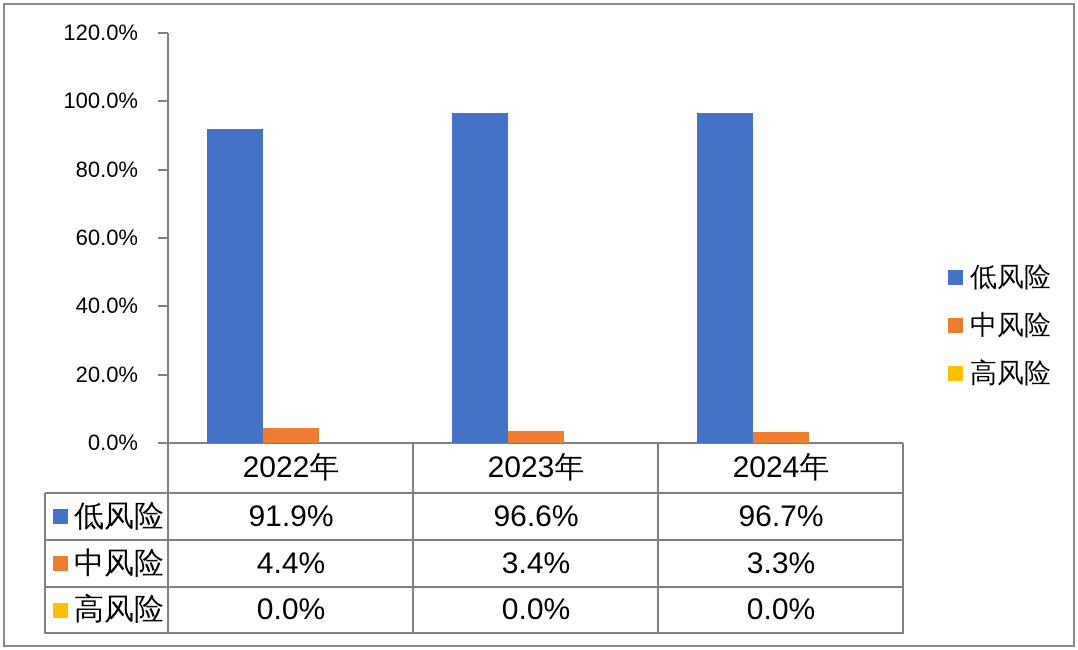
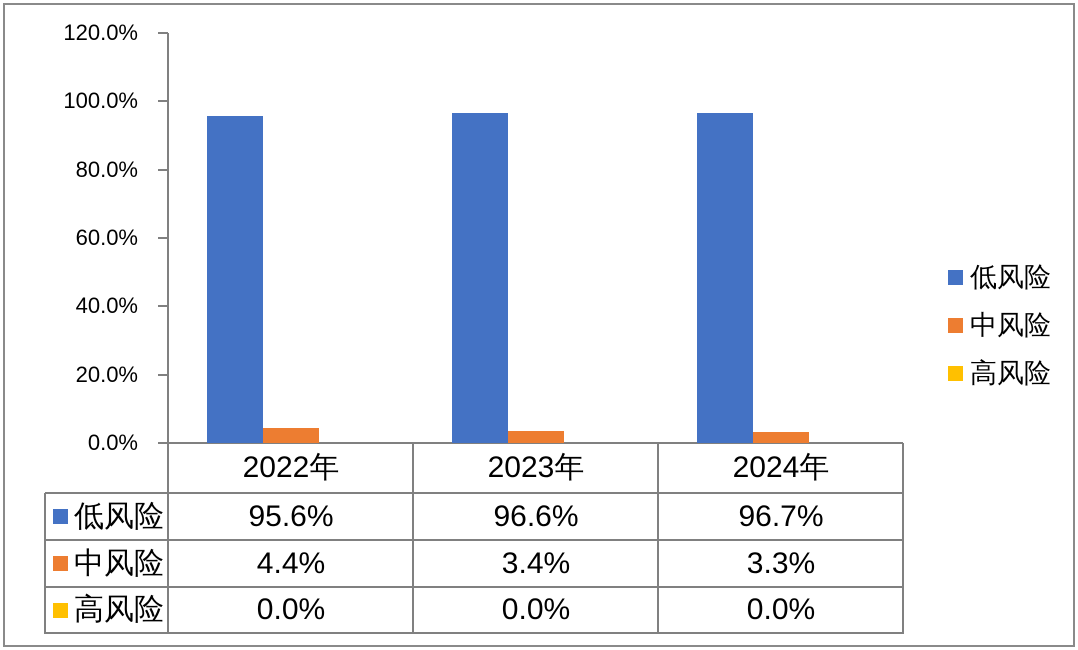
低风险/2022年: 91.9% -> 95.6%
